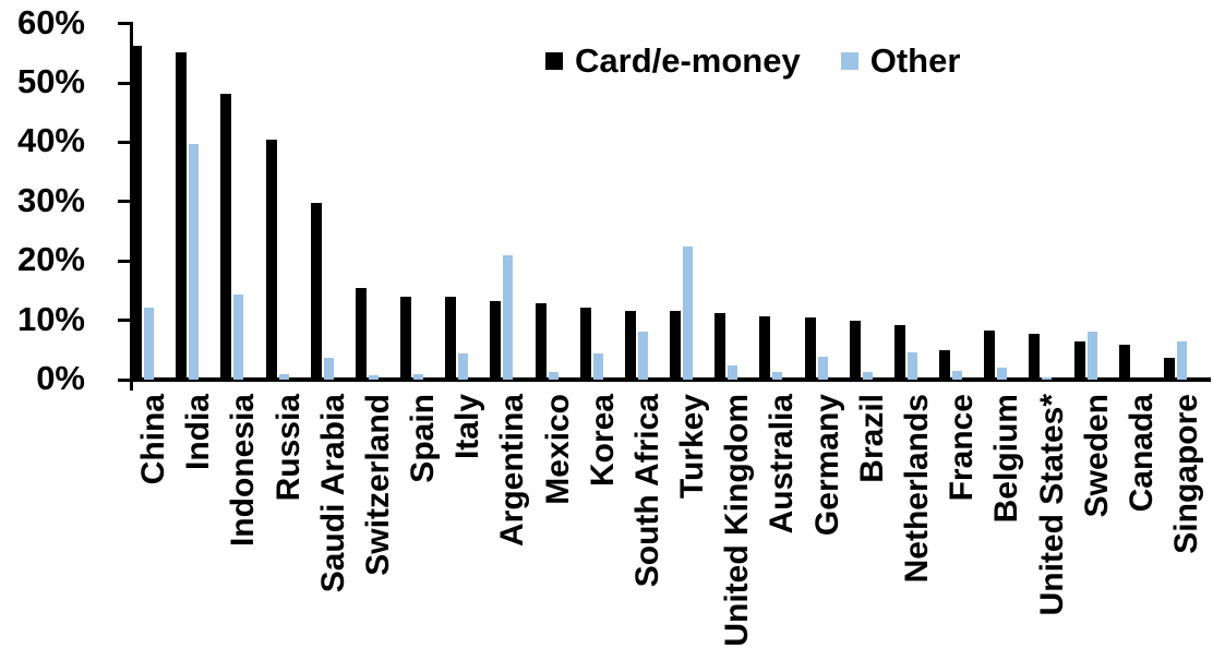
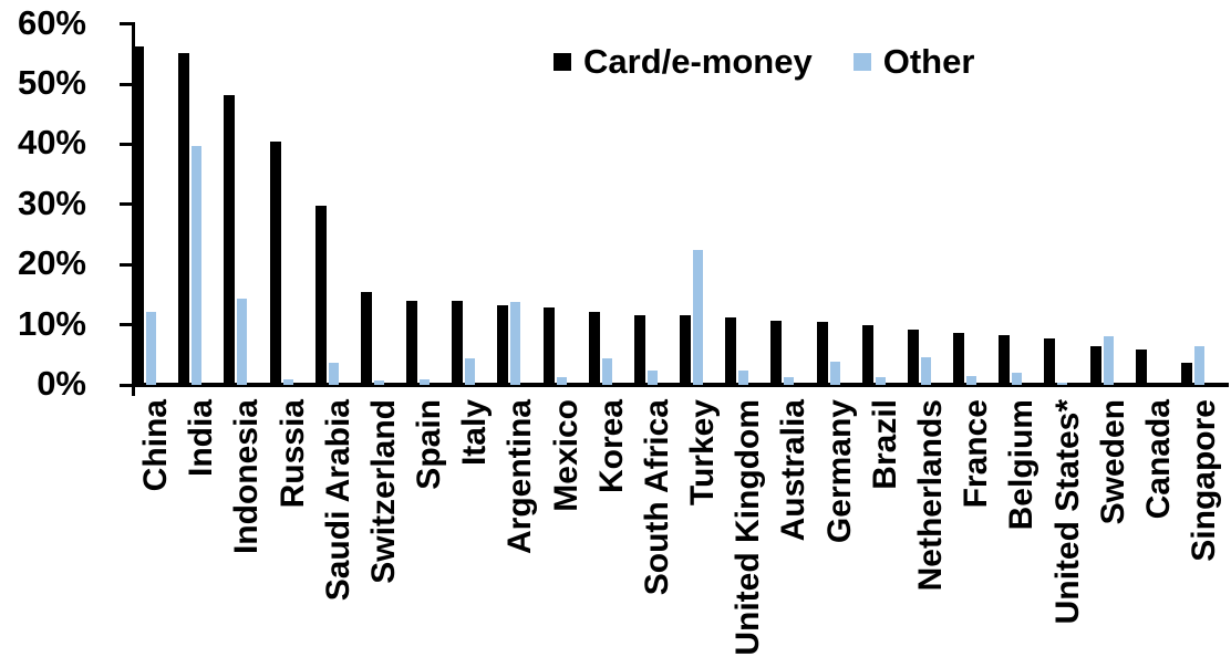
Other/Argentina: 21% -> 14%
Other/South Africa: 8% -> 2%
Card/e-money/France: 5% -> 9%
